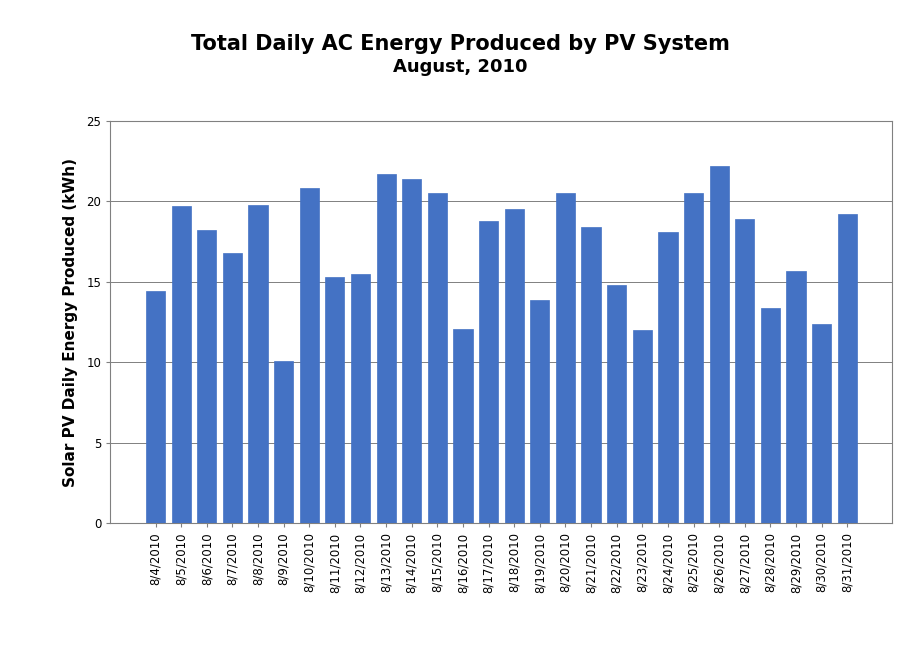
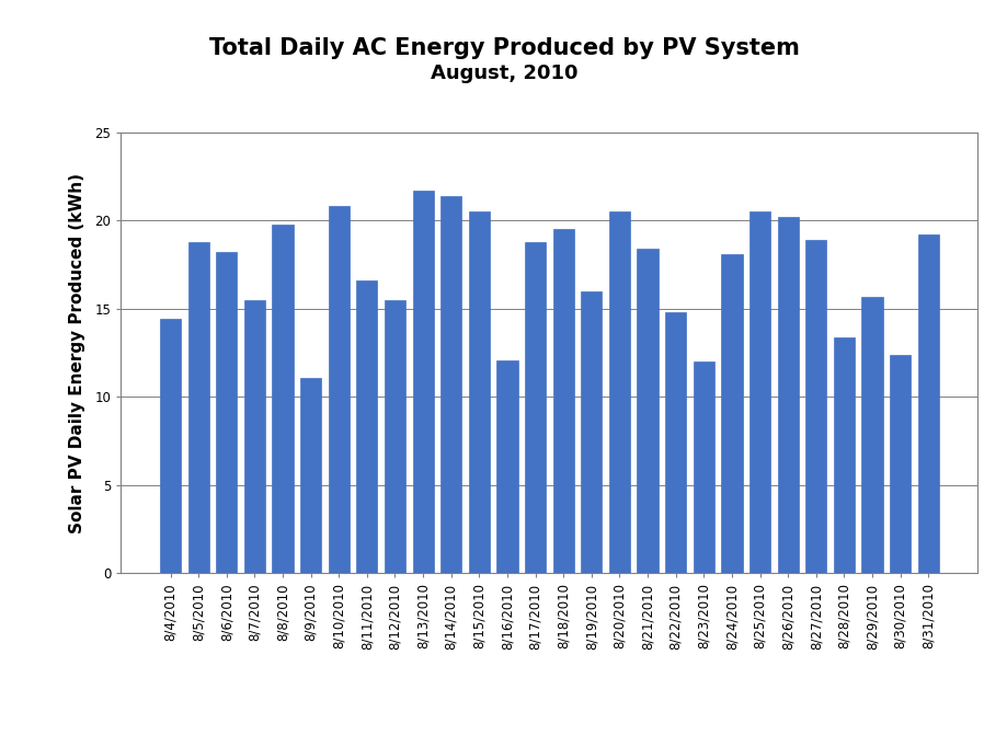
8/5/2010: 19.7 -> 18.8
8/7/2010: 16.8 -> 15.5
8/9/2010: 10.1 -> 11.1
8/11/2010: 15.3 -> 16.6
8/19/2010: 13.9 -> 16.0
8/26/2010: 22.2 -> 20.2
